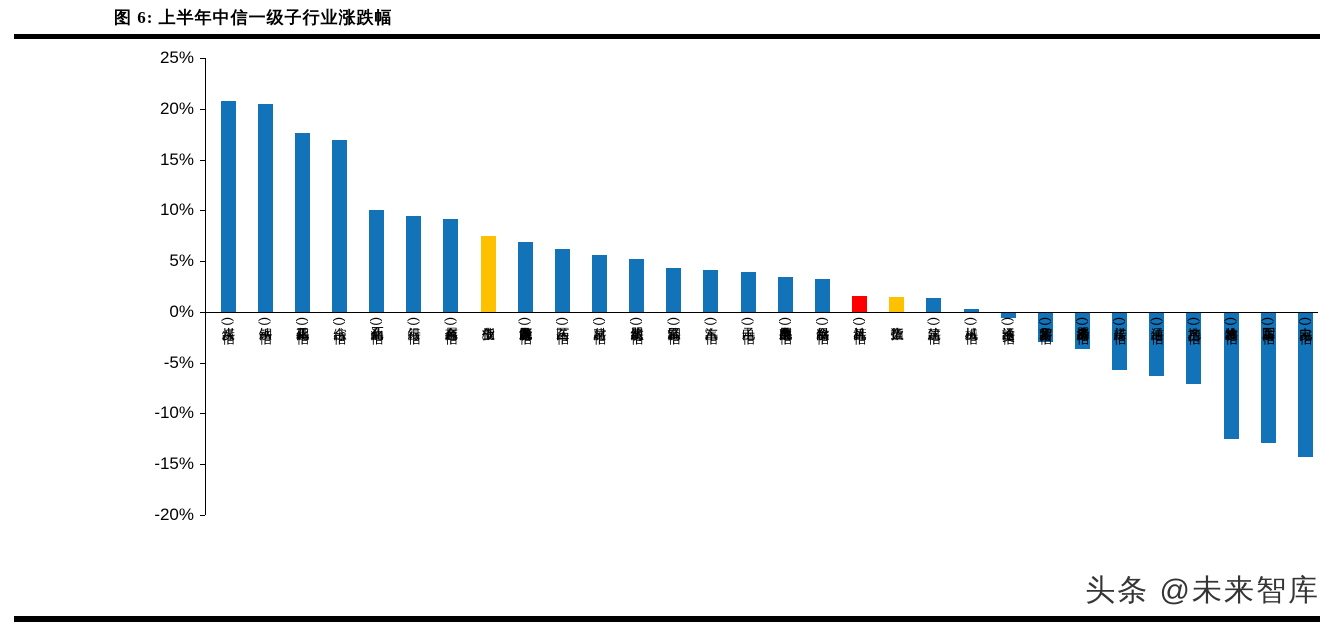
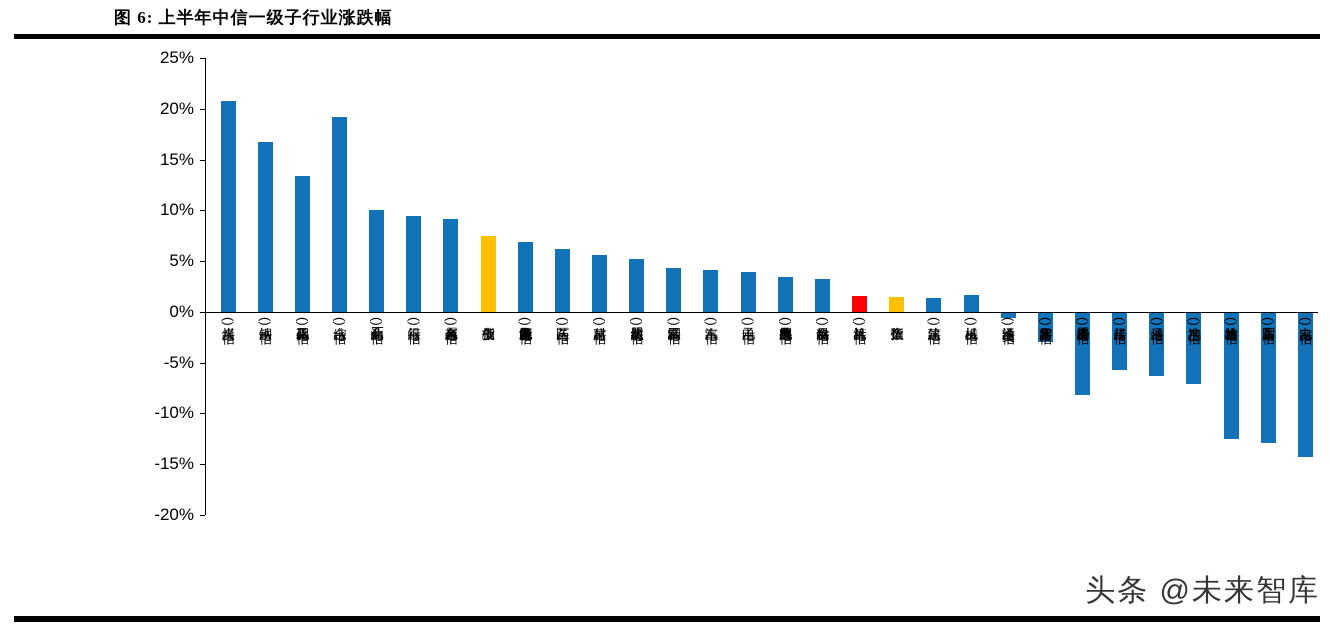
钢铁(中信): 20.5% -> 16.7%
基础化工(中信): 17.6% -> 13.4%
综合(中信): 16.9% -> 19.2%
机械(中信): 0.3% -> 1.7%
消费者服务(中信): -3.6% -> -8.1%
